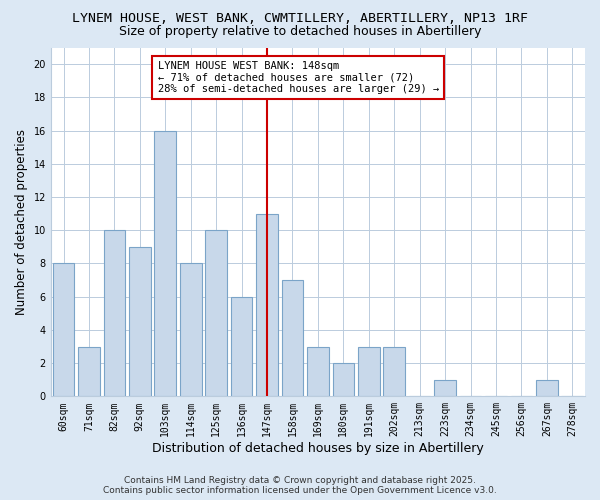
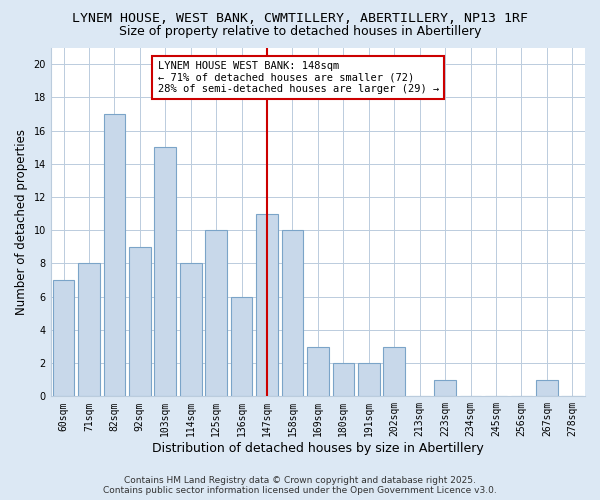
60sqm: 8 -> 7
71sqm: 3 -> 8
82sqm: 10 -> 17
103sqm: 16 -> 15
158sqm: 7 -> 10
191sqm: 3 -> 2
